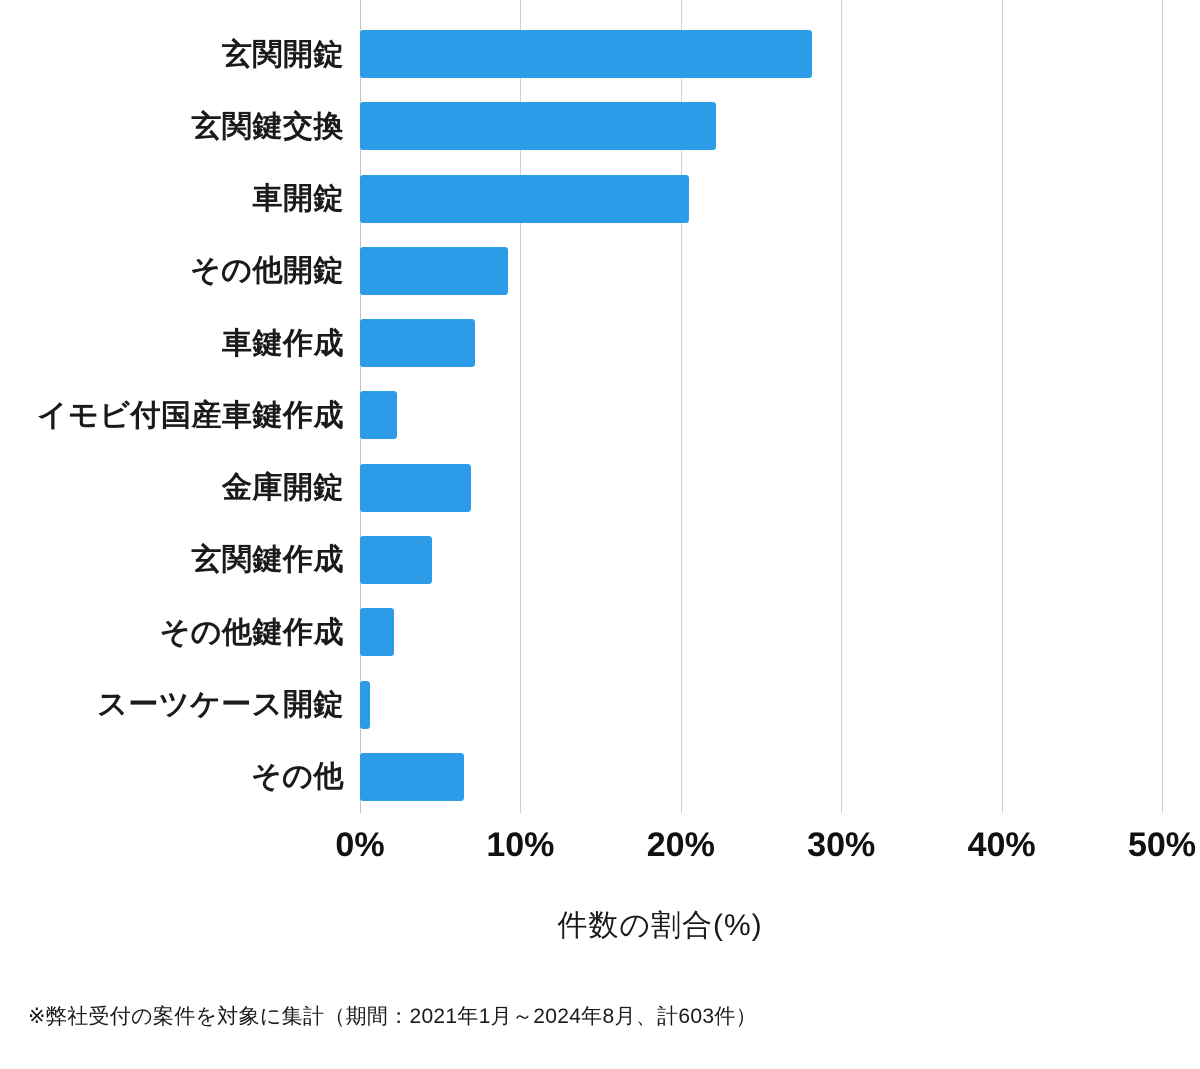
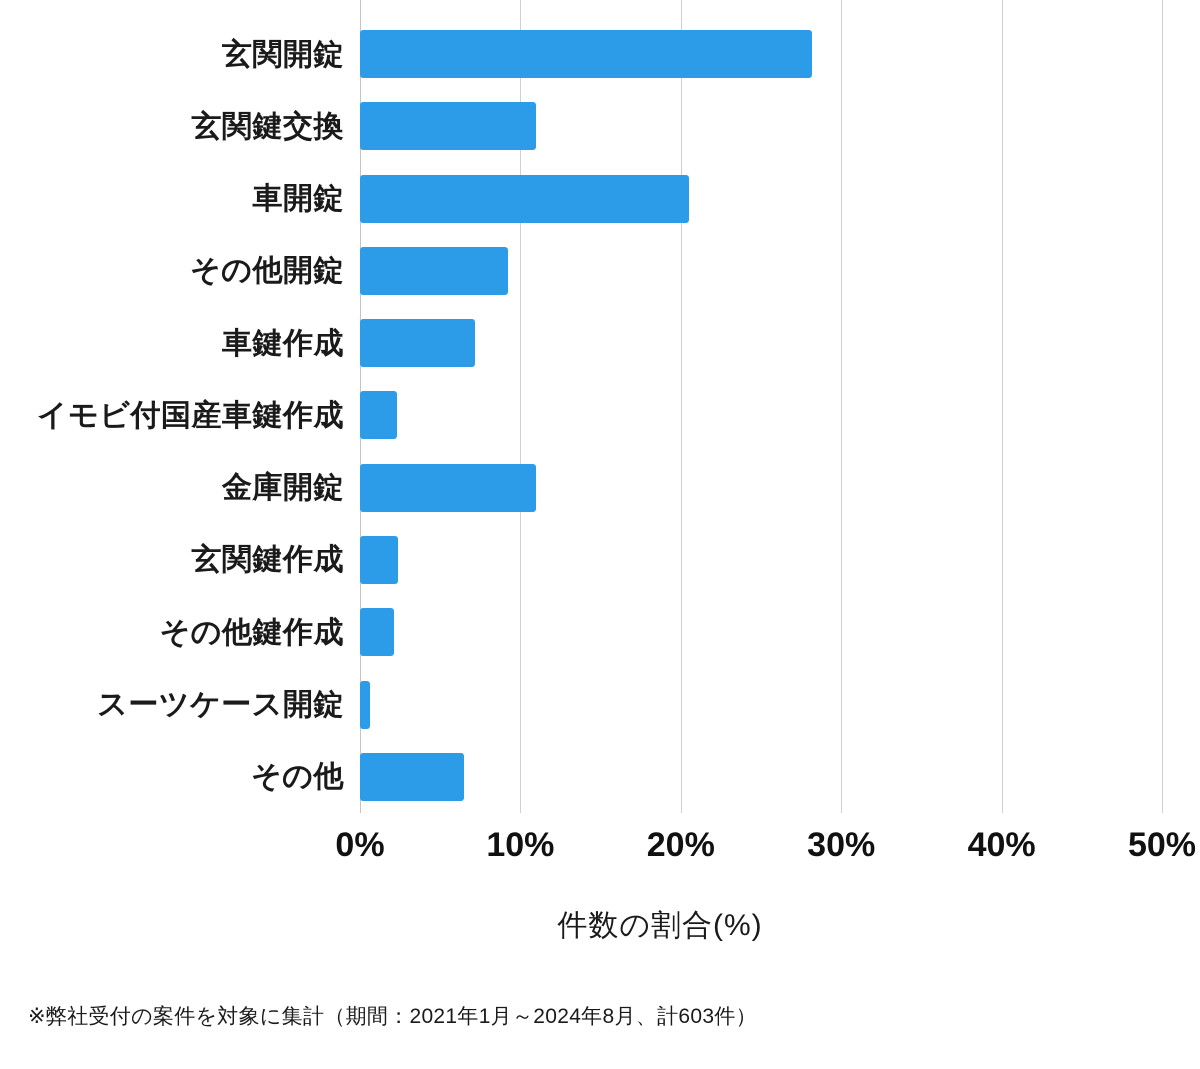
玄関鍵交換: 22.2% -> 11.0%
金庫開錠: 6.9% -> 11.0%
玄関鍵作成: 4.5% -> 2.4%
